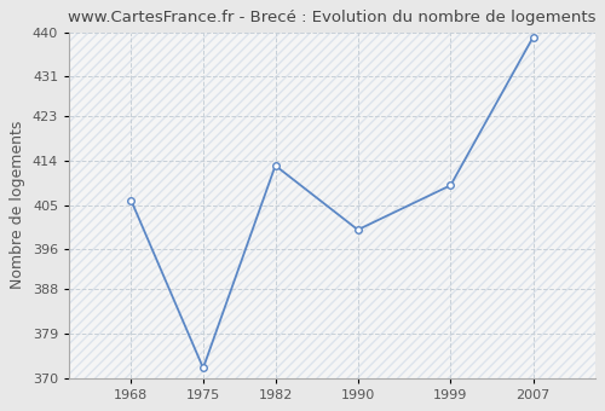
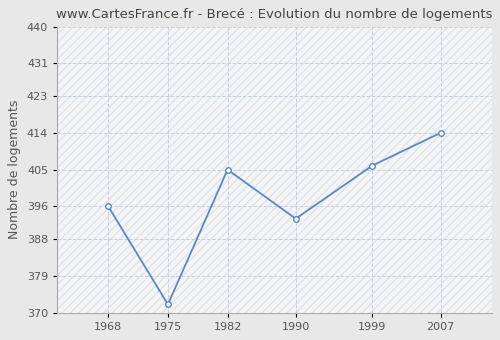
1968: 406 -> 396
1982: 413 -> 405
1990: 400 -> 393
1999: 409 -> 406
2007: 439 -> 414
